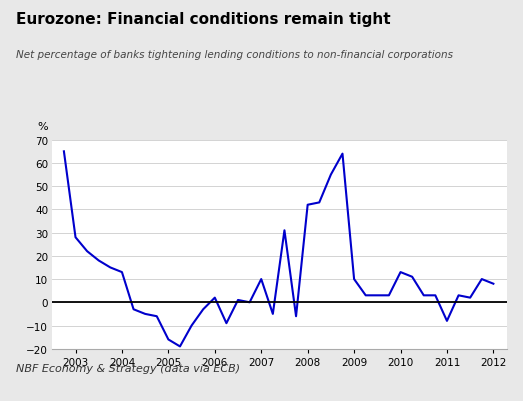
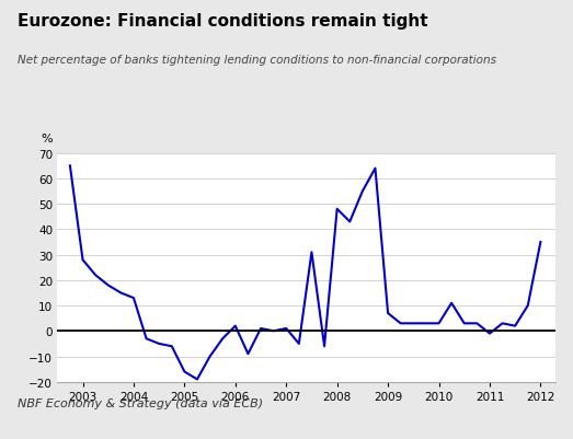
2007: 10 -> 1
2008: 42 -> 48
2009: 10 -> 7
2010: 13 -> 3
2011: -8 -> -1
2012: 8 -> 35
